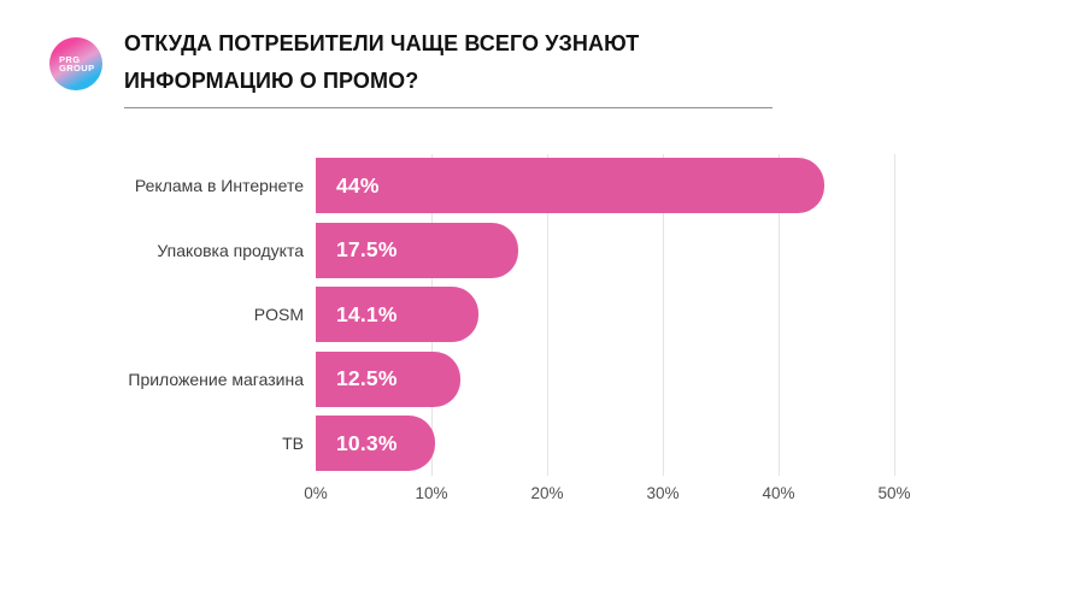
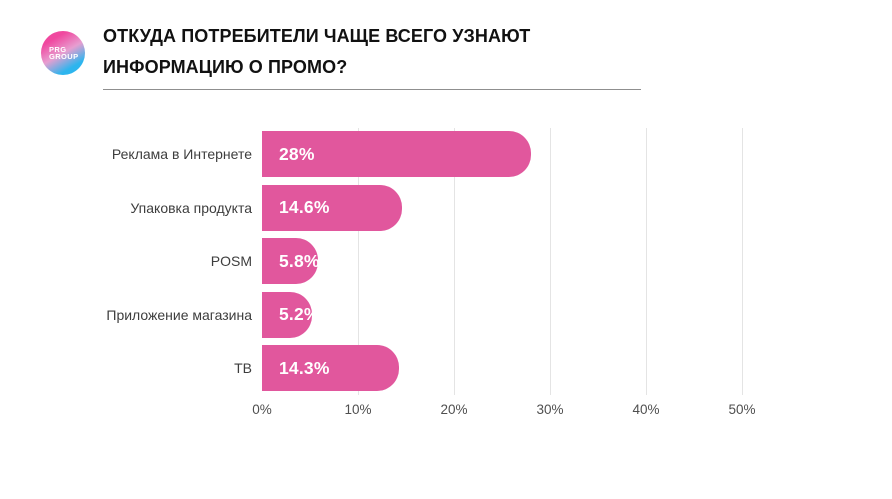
Реклама в Интернете: 44% -> 28%
Упаковка продукта: 17.5% -> 14.6%
POSM: 14.1% -> 5.8%
Приложение магазина: 12.5% -> 5.2%
ТВ: 10.3% -> 14.3%
